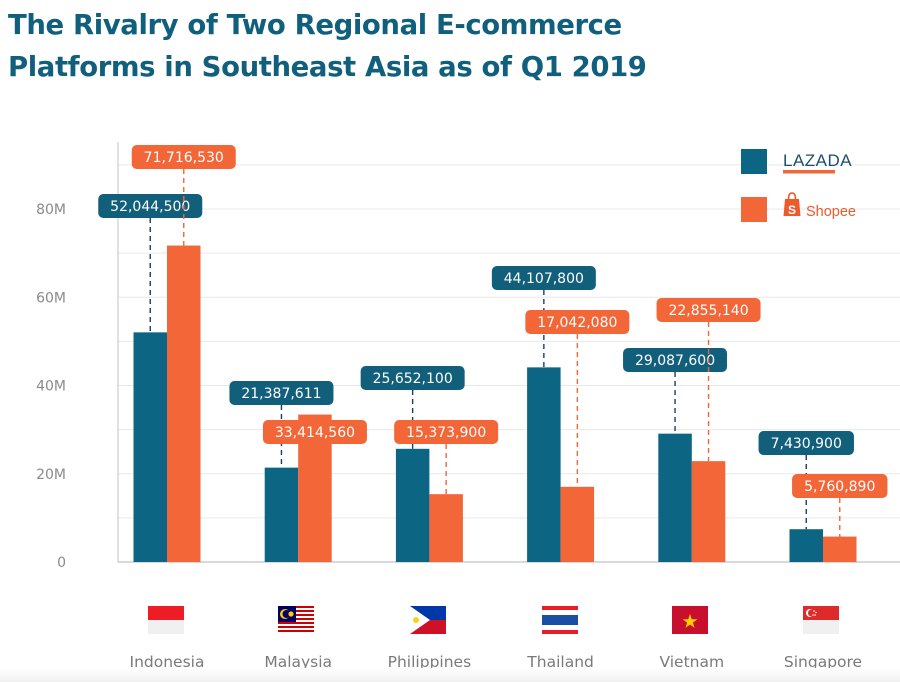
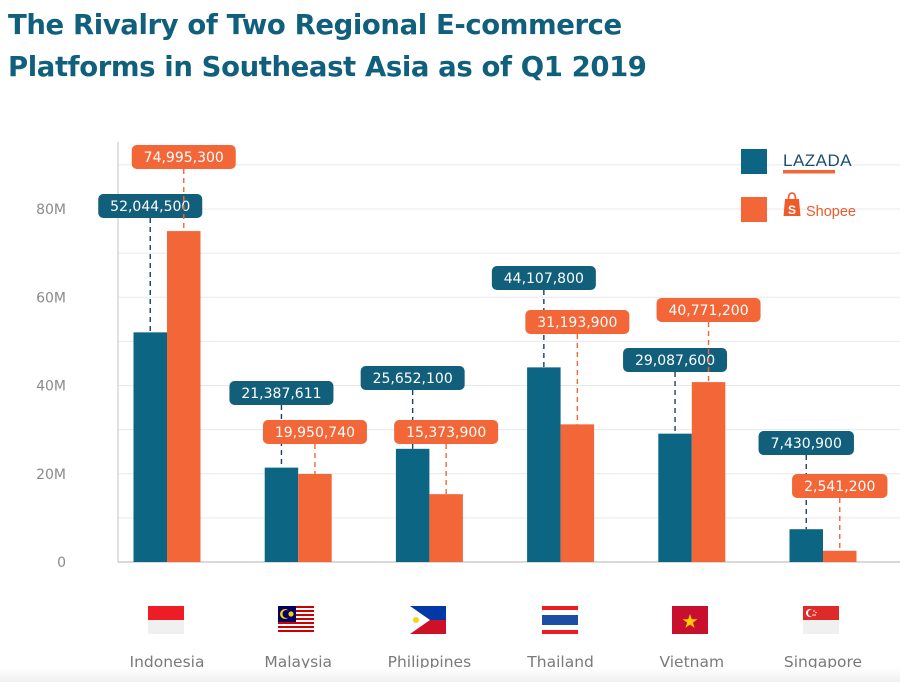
Shopee/Indonesia: 71,716,530 -> 74,995,300
Shopee/Malaysia: 33,414,560 -> 19,950,740
Shopee/Thailand: 17,042,080 -> 31,193,900
Shopee/Vietnam: 22,855,140 -> 40,771,200
Shopee/Singapore: 5,760,890 -> 2,541,200
